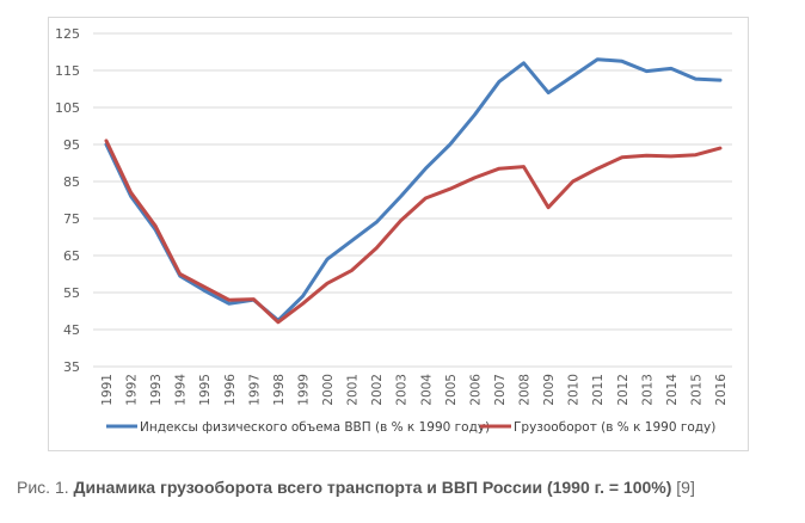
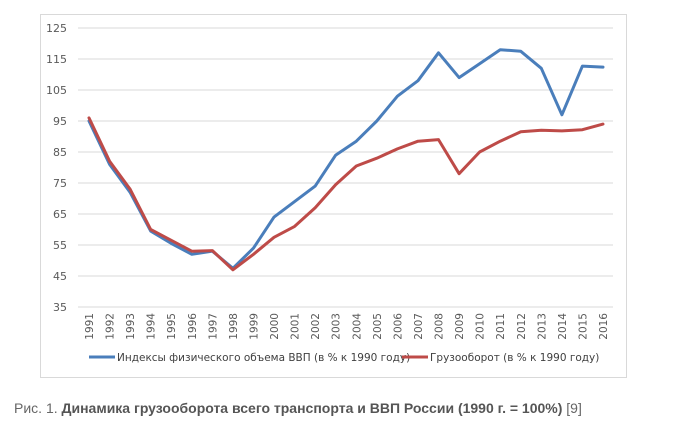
Индексы физического объема ВВП (в % к 1990 году)/2003: 81 -> 84
Индексы физического объема ВВП (в % к 1990 году)/2007: 112 -> 108
Индексы физического объема ВВП (в % к 1990 году)/2013: 115 -> 112
Индексы физического объема ВВП (в % к 1990 году)/2014: 116 -> 97
